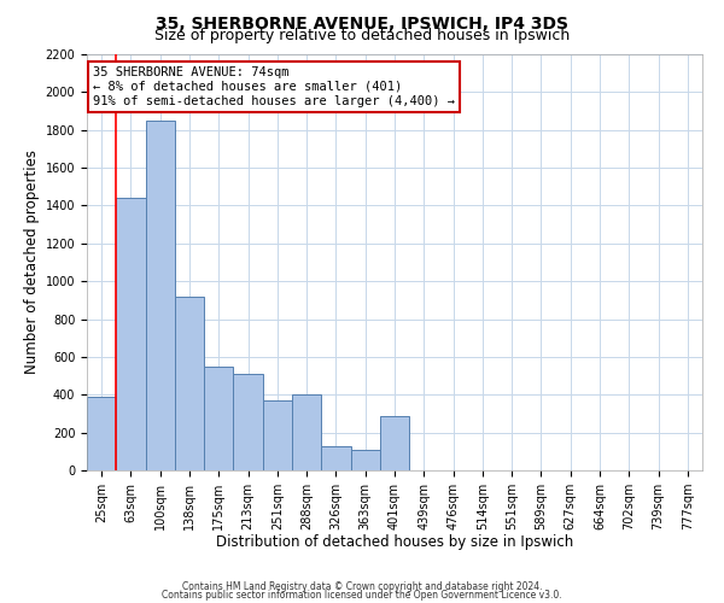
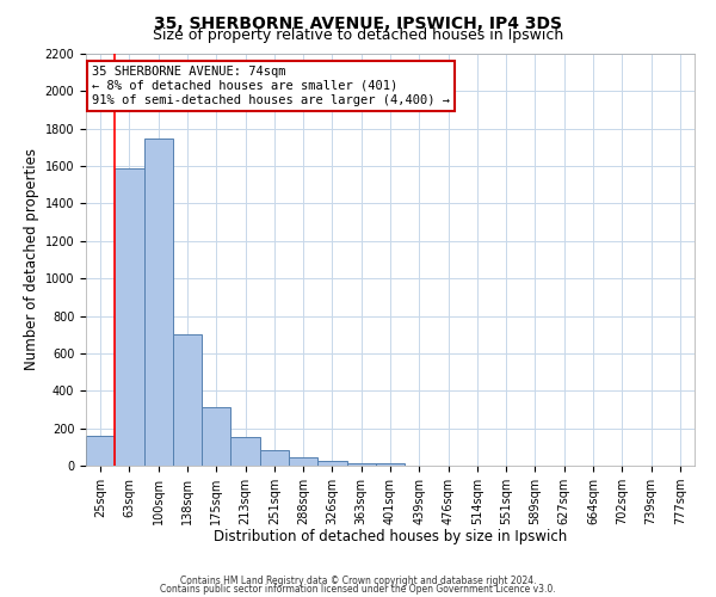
25sqm: 390 -> 160
63sqm: 1440 -> 1590
100sqm: 1850 -> 1750
138sqm: 920 -> 700
175sqm: 550 -> 320
213sqm: 510 -> 160
251sqm: 370 -> 80
288sqm: 400 -> 40
326sqm: 130 -> 20
363sqm: 110 -> 20
401sqm: 290 -> 10
